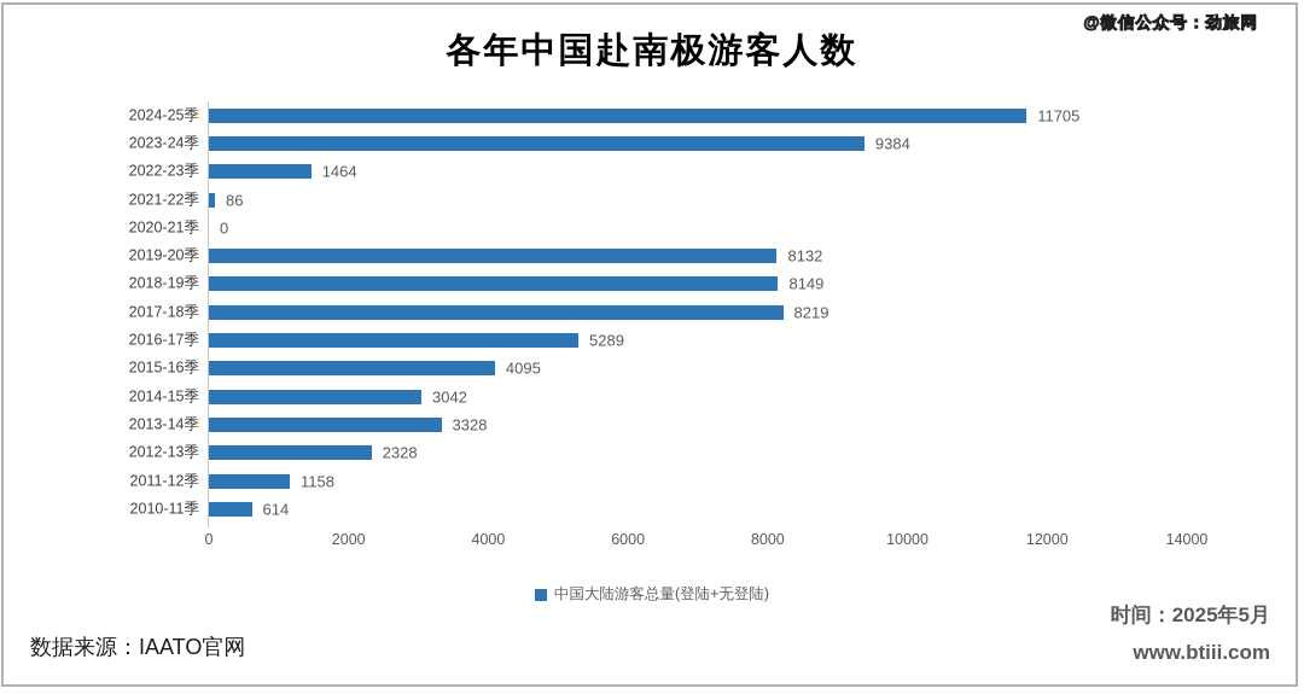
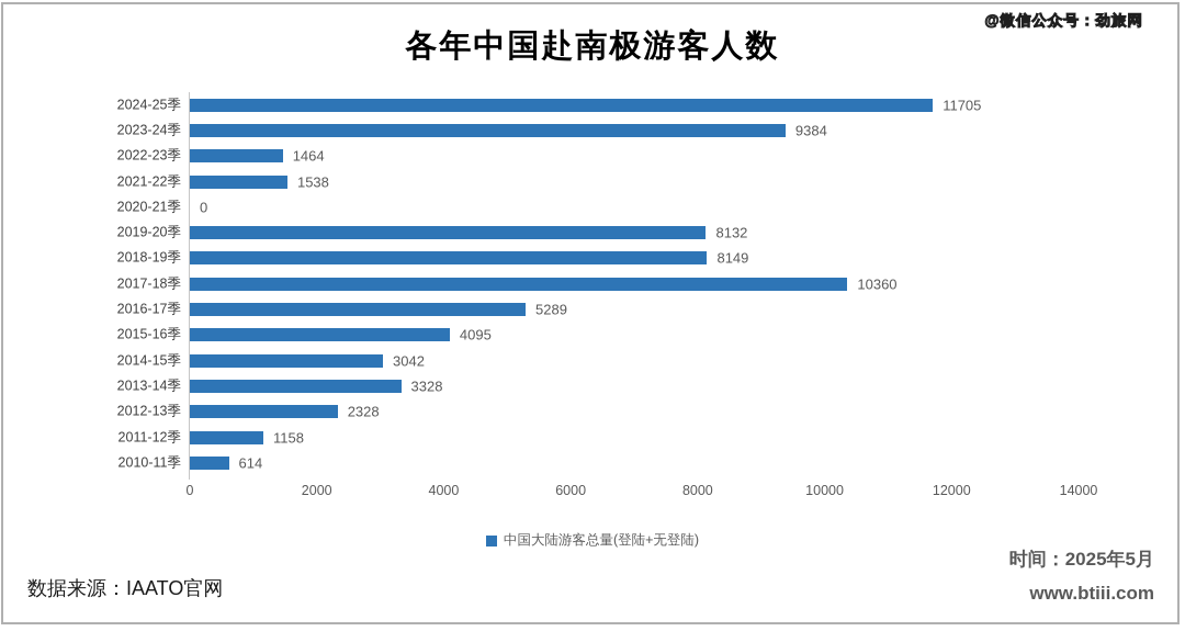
2021-22季: 86 -> 1538
2017-18季: 8219 -> 10360
